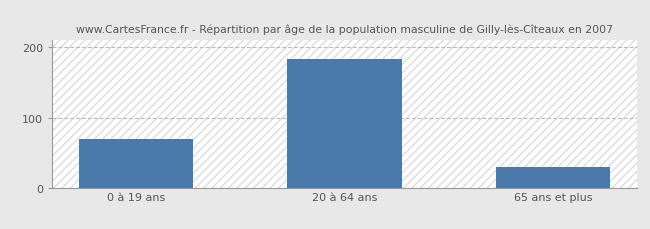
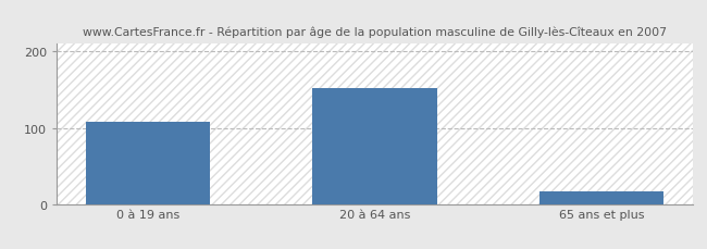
0 à 19 ans: 70 -> 108
20 à 64 ans: 183 -> 152
65 ans et plus: 30 -> 16
